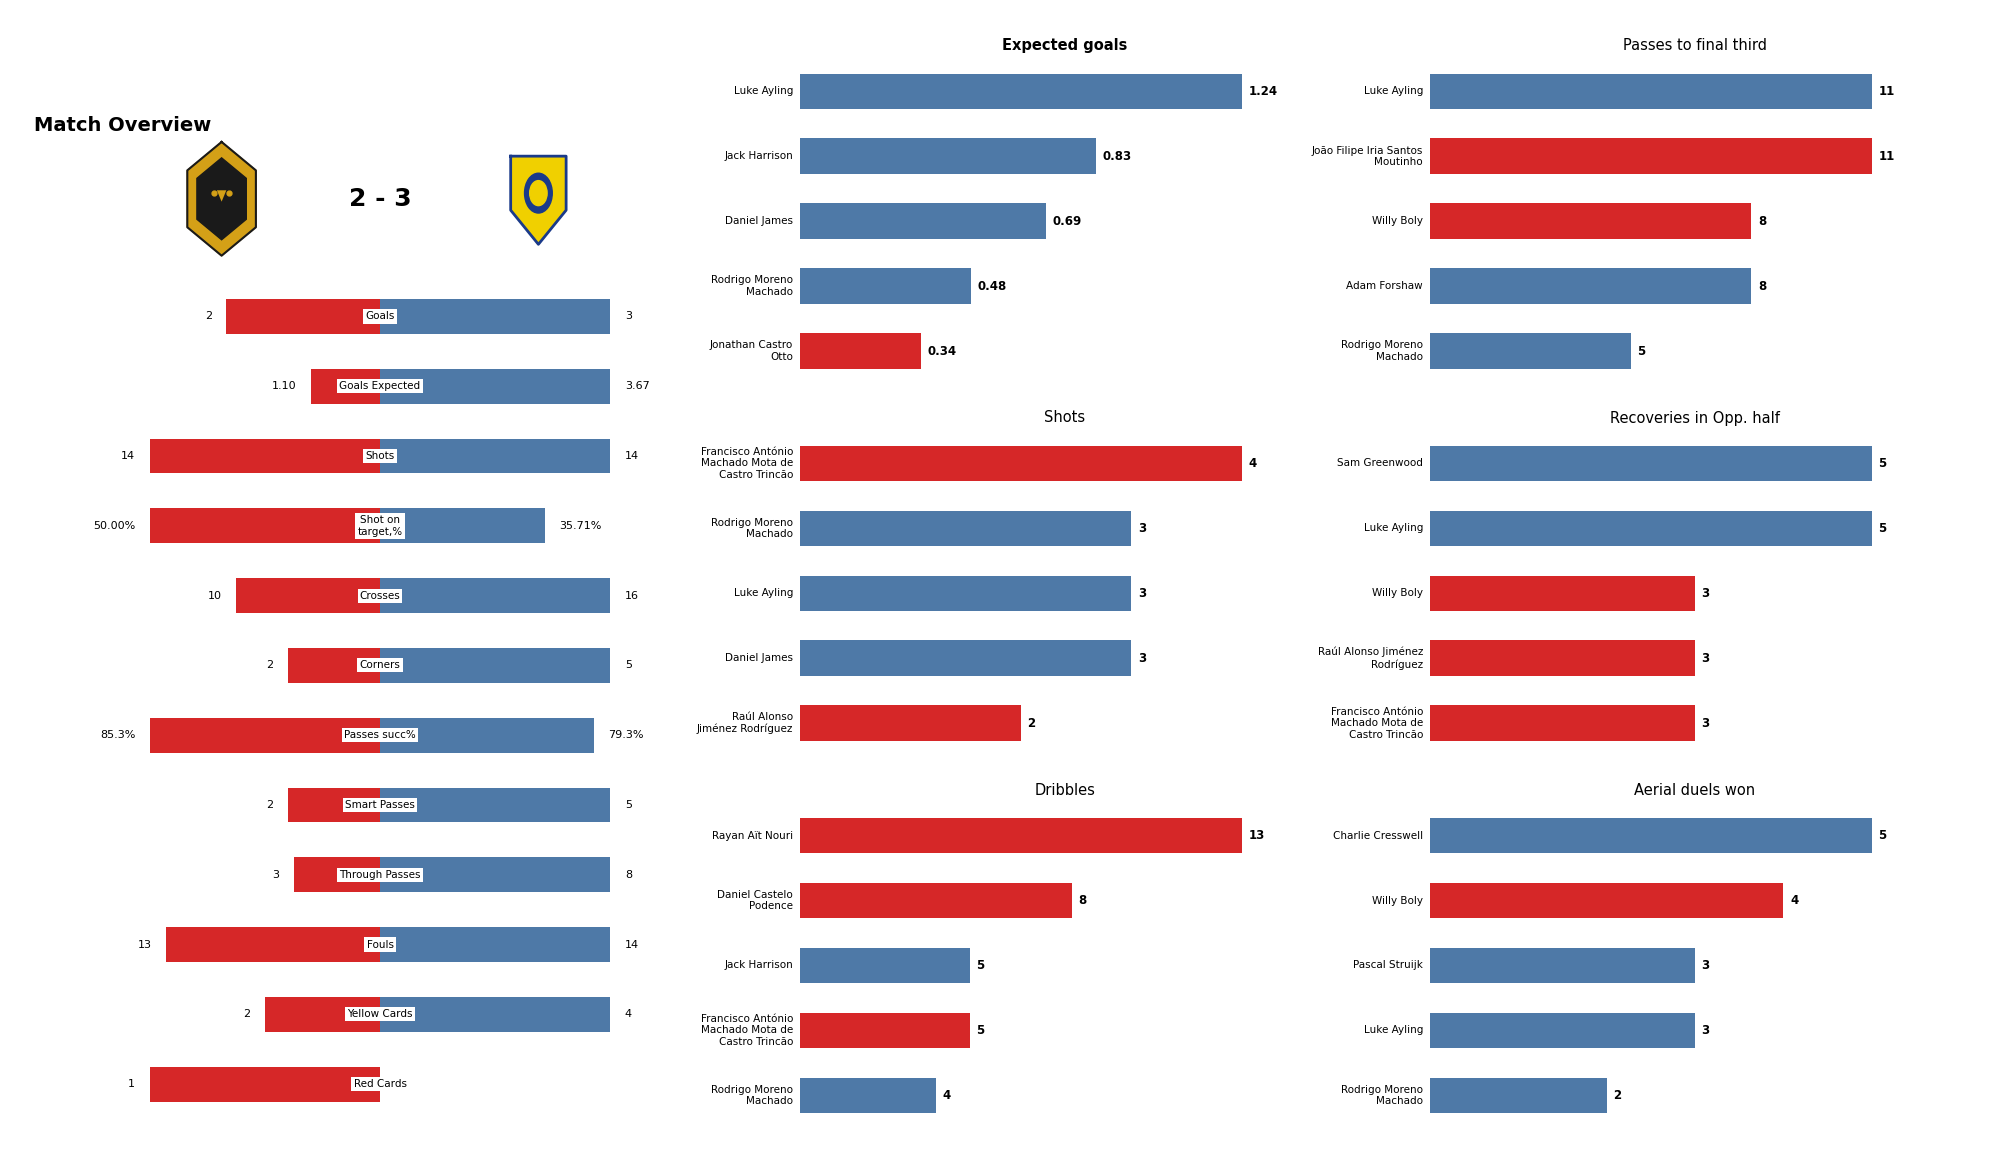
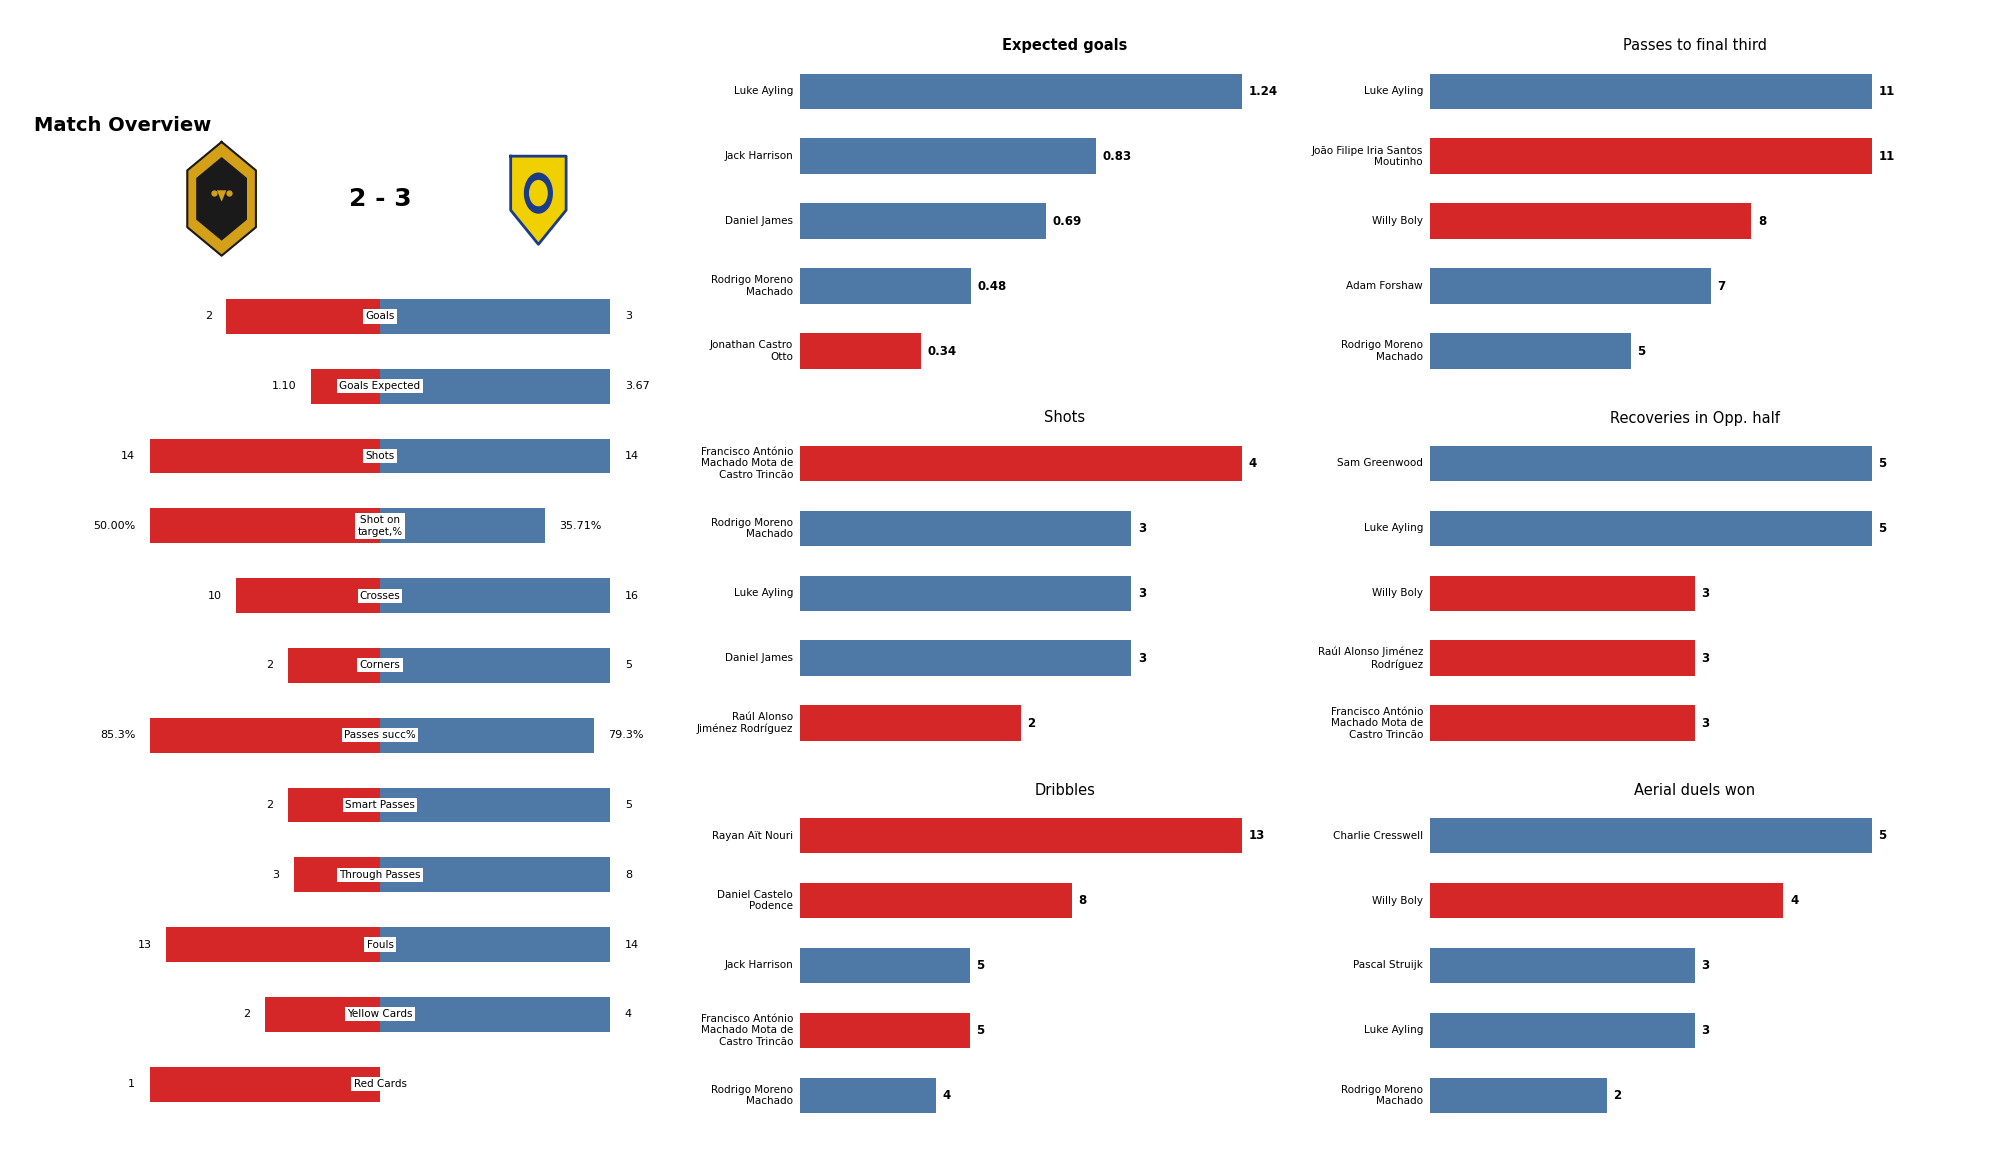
Passes to final third/Adam Forshaw: 8 -> 7
